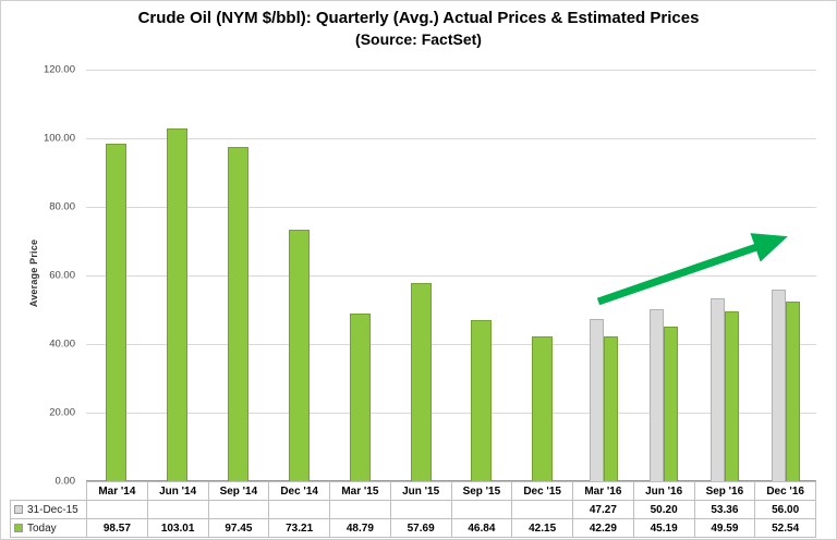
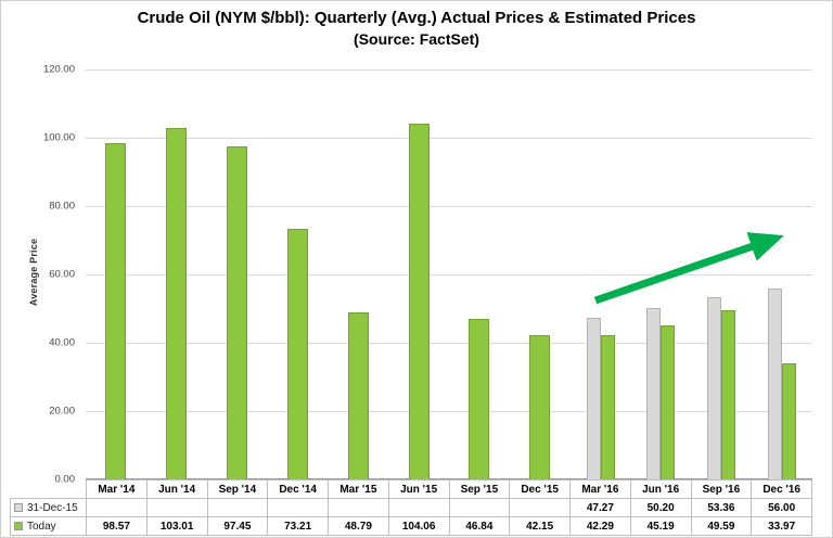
Today/Jun '15: 57.69 -> 104.06
Today/Dec '16: 52.54 -> 33.97
